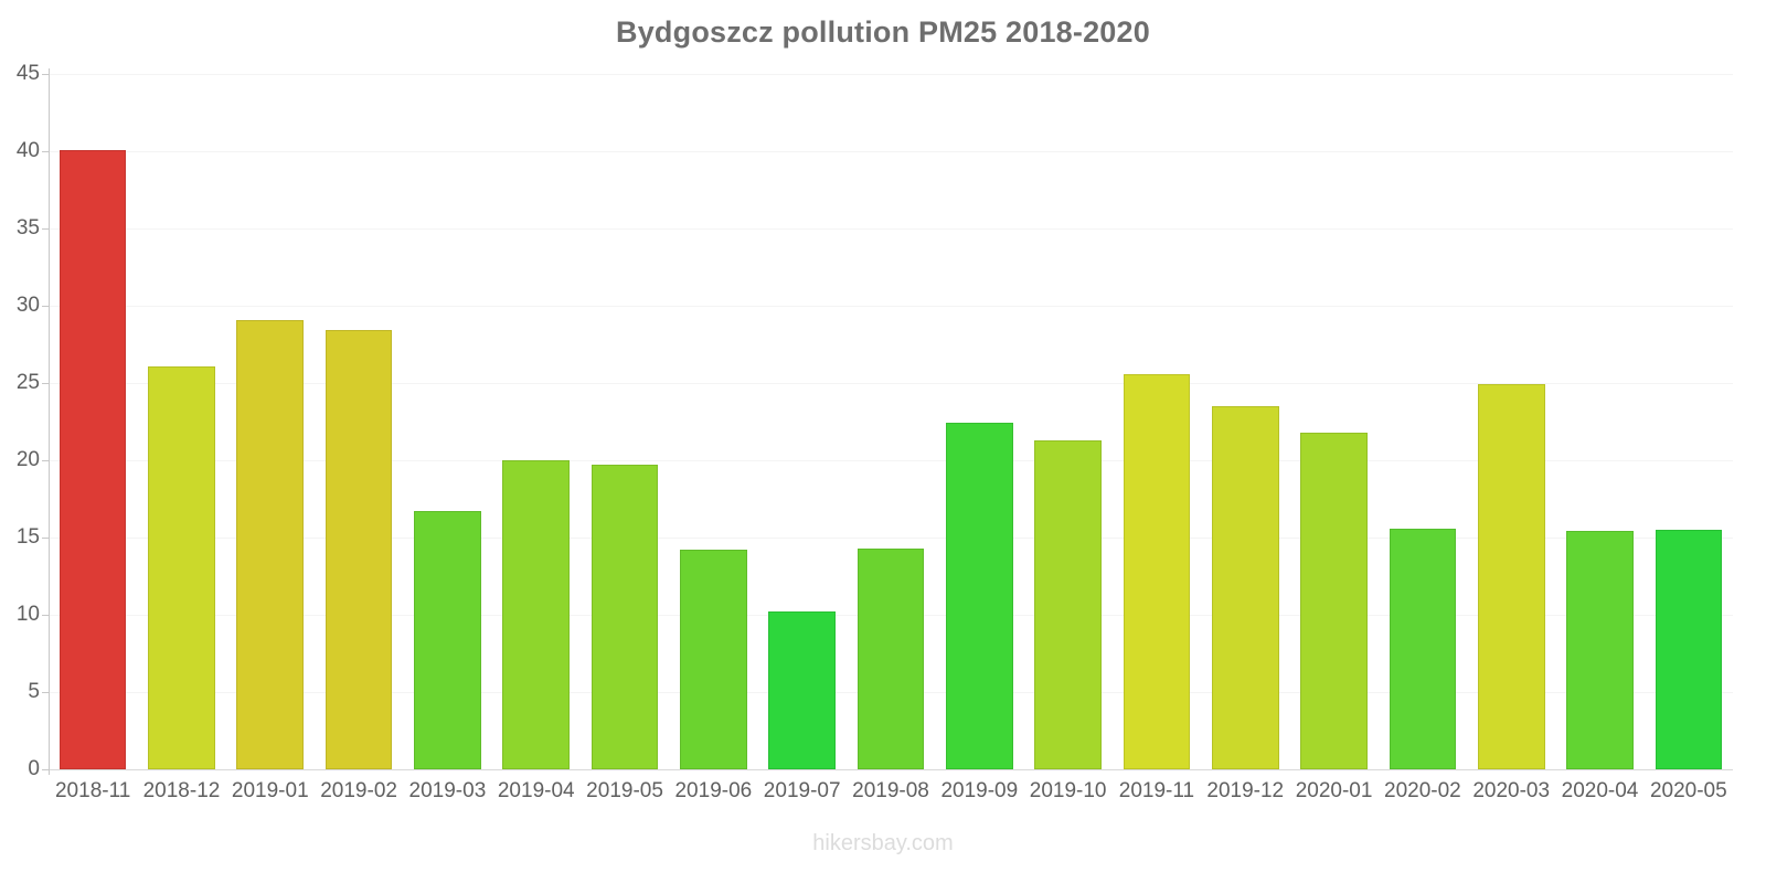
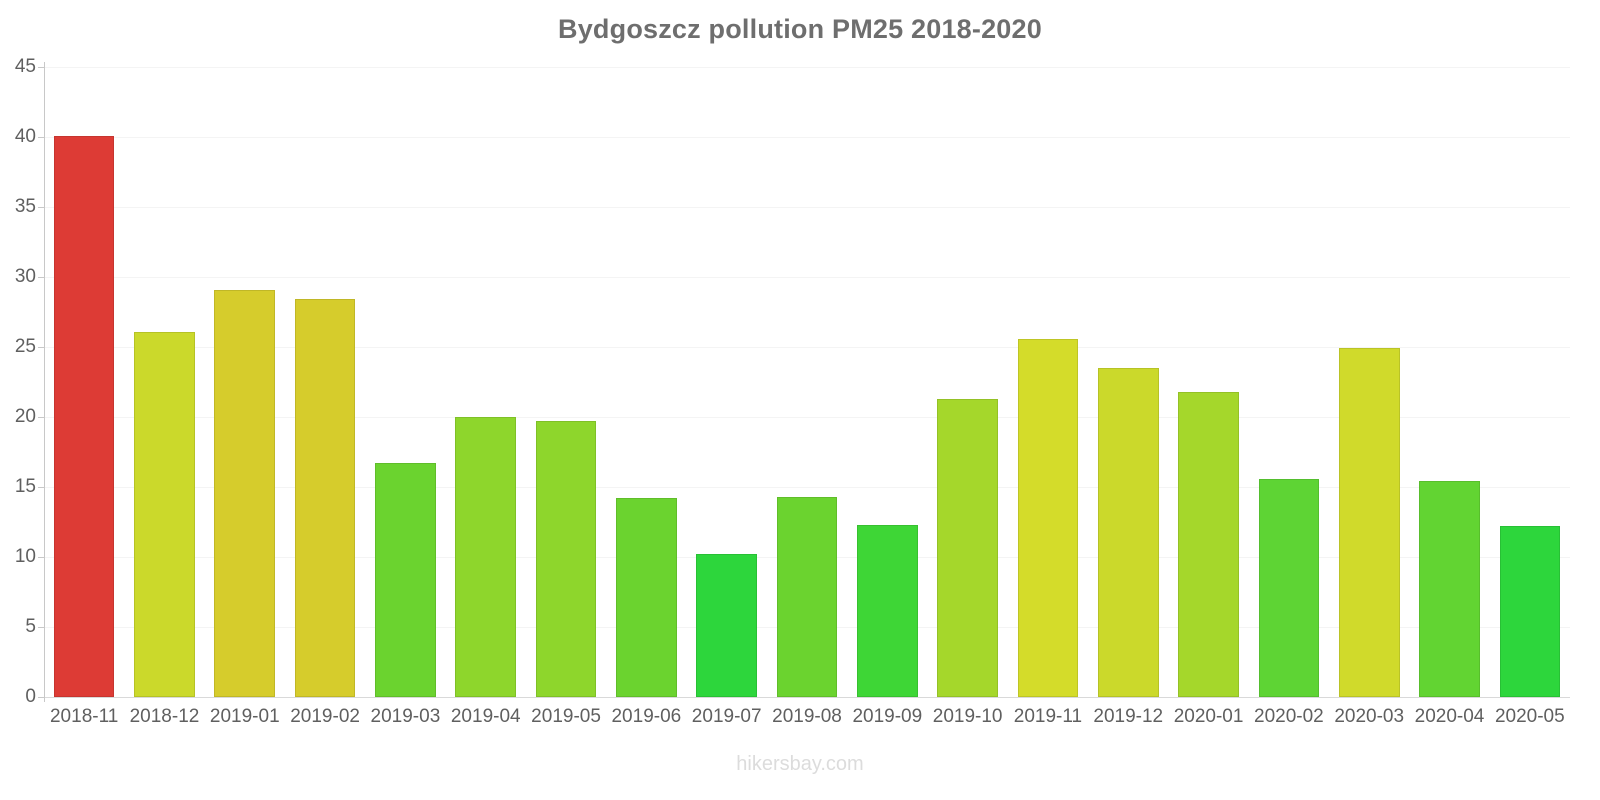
2019-09: 22.4 -> 12.3
2020-05: 15.5 -> 12.2
